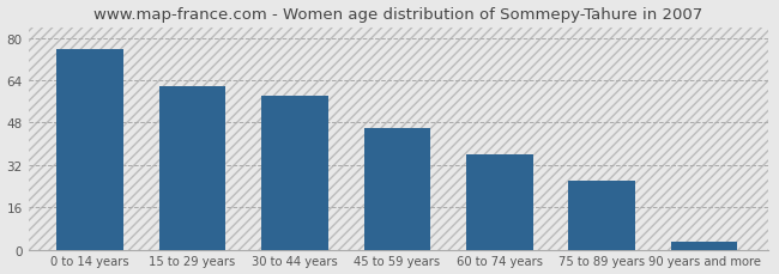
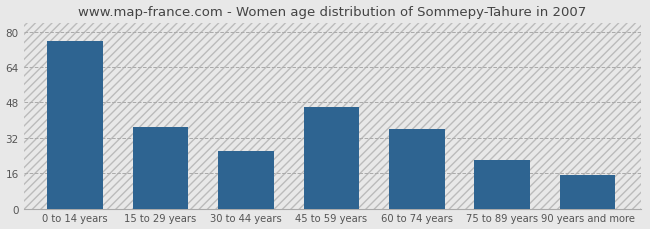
15 to 29 years: 62 -> 37
30 to 44 years: 58 -> 26
75 to 89 years: 26 -> 22
90 years and more: 3 -> 15
